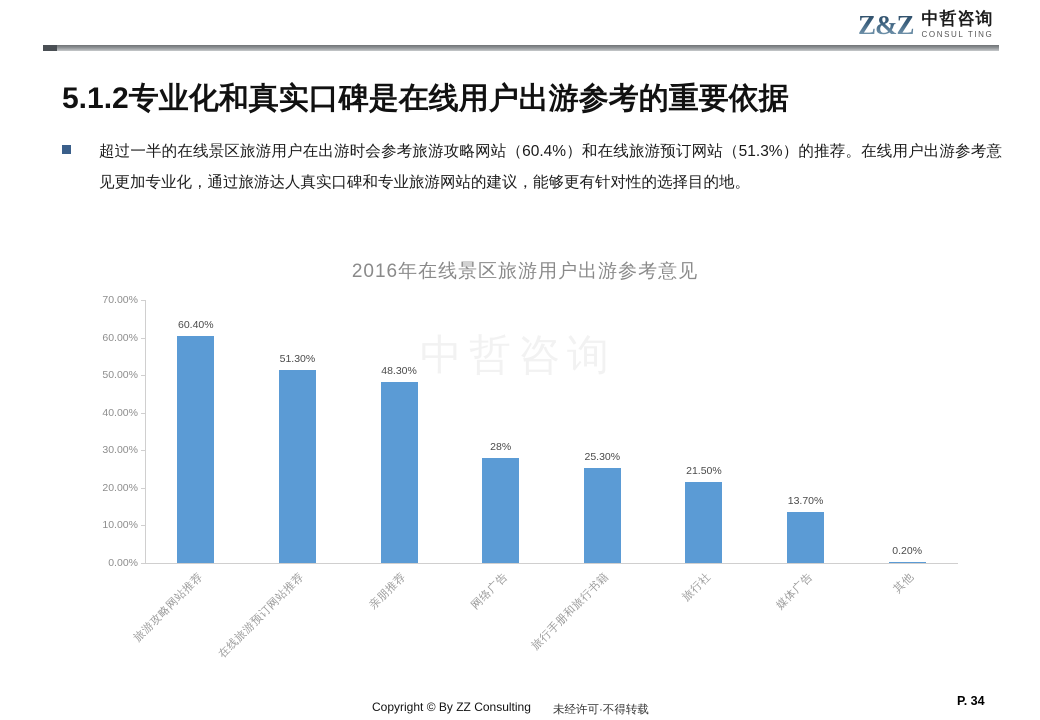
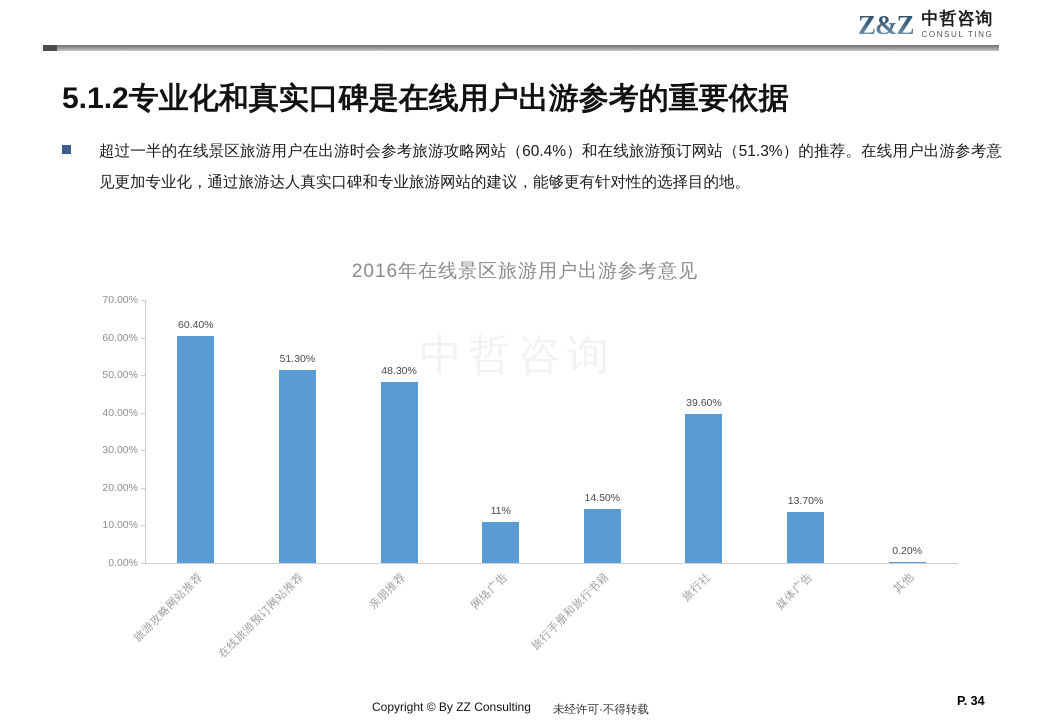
网络广告: 28% -> 11%
旅行手册和旅行书籍: 25.30% -> 14.50%
旅行社: 21.50% -> 39.60%
